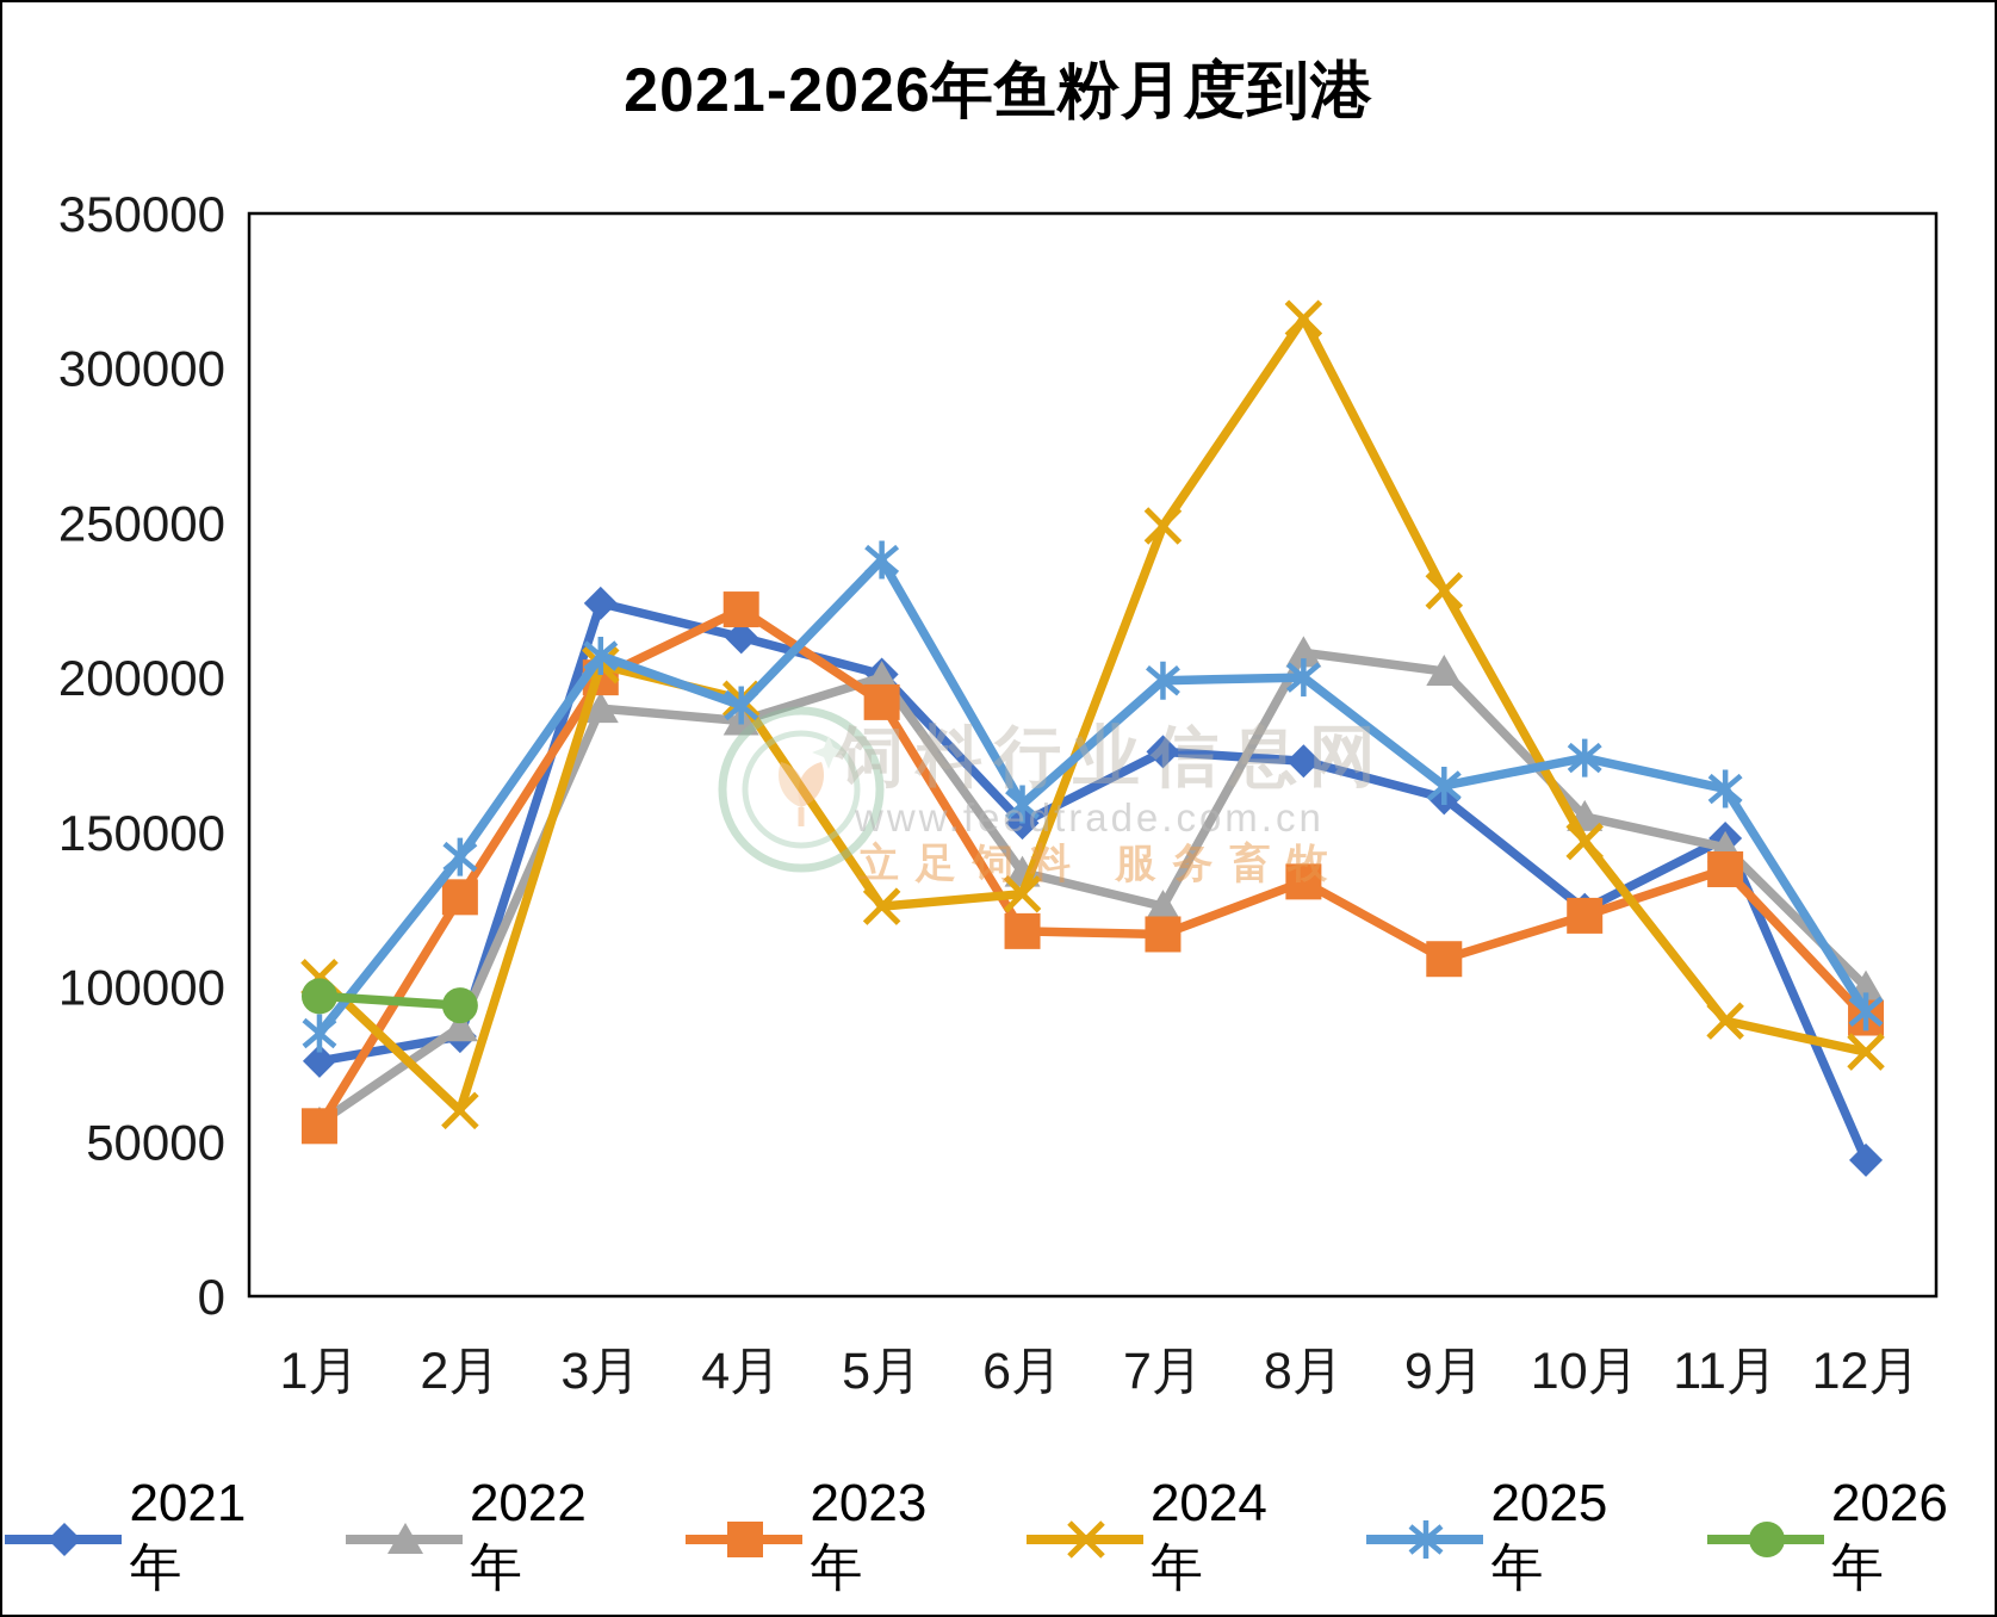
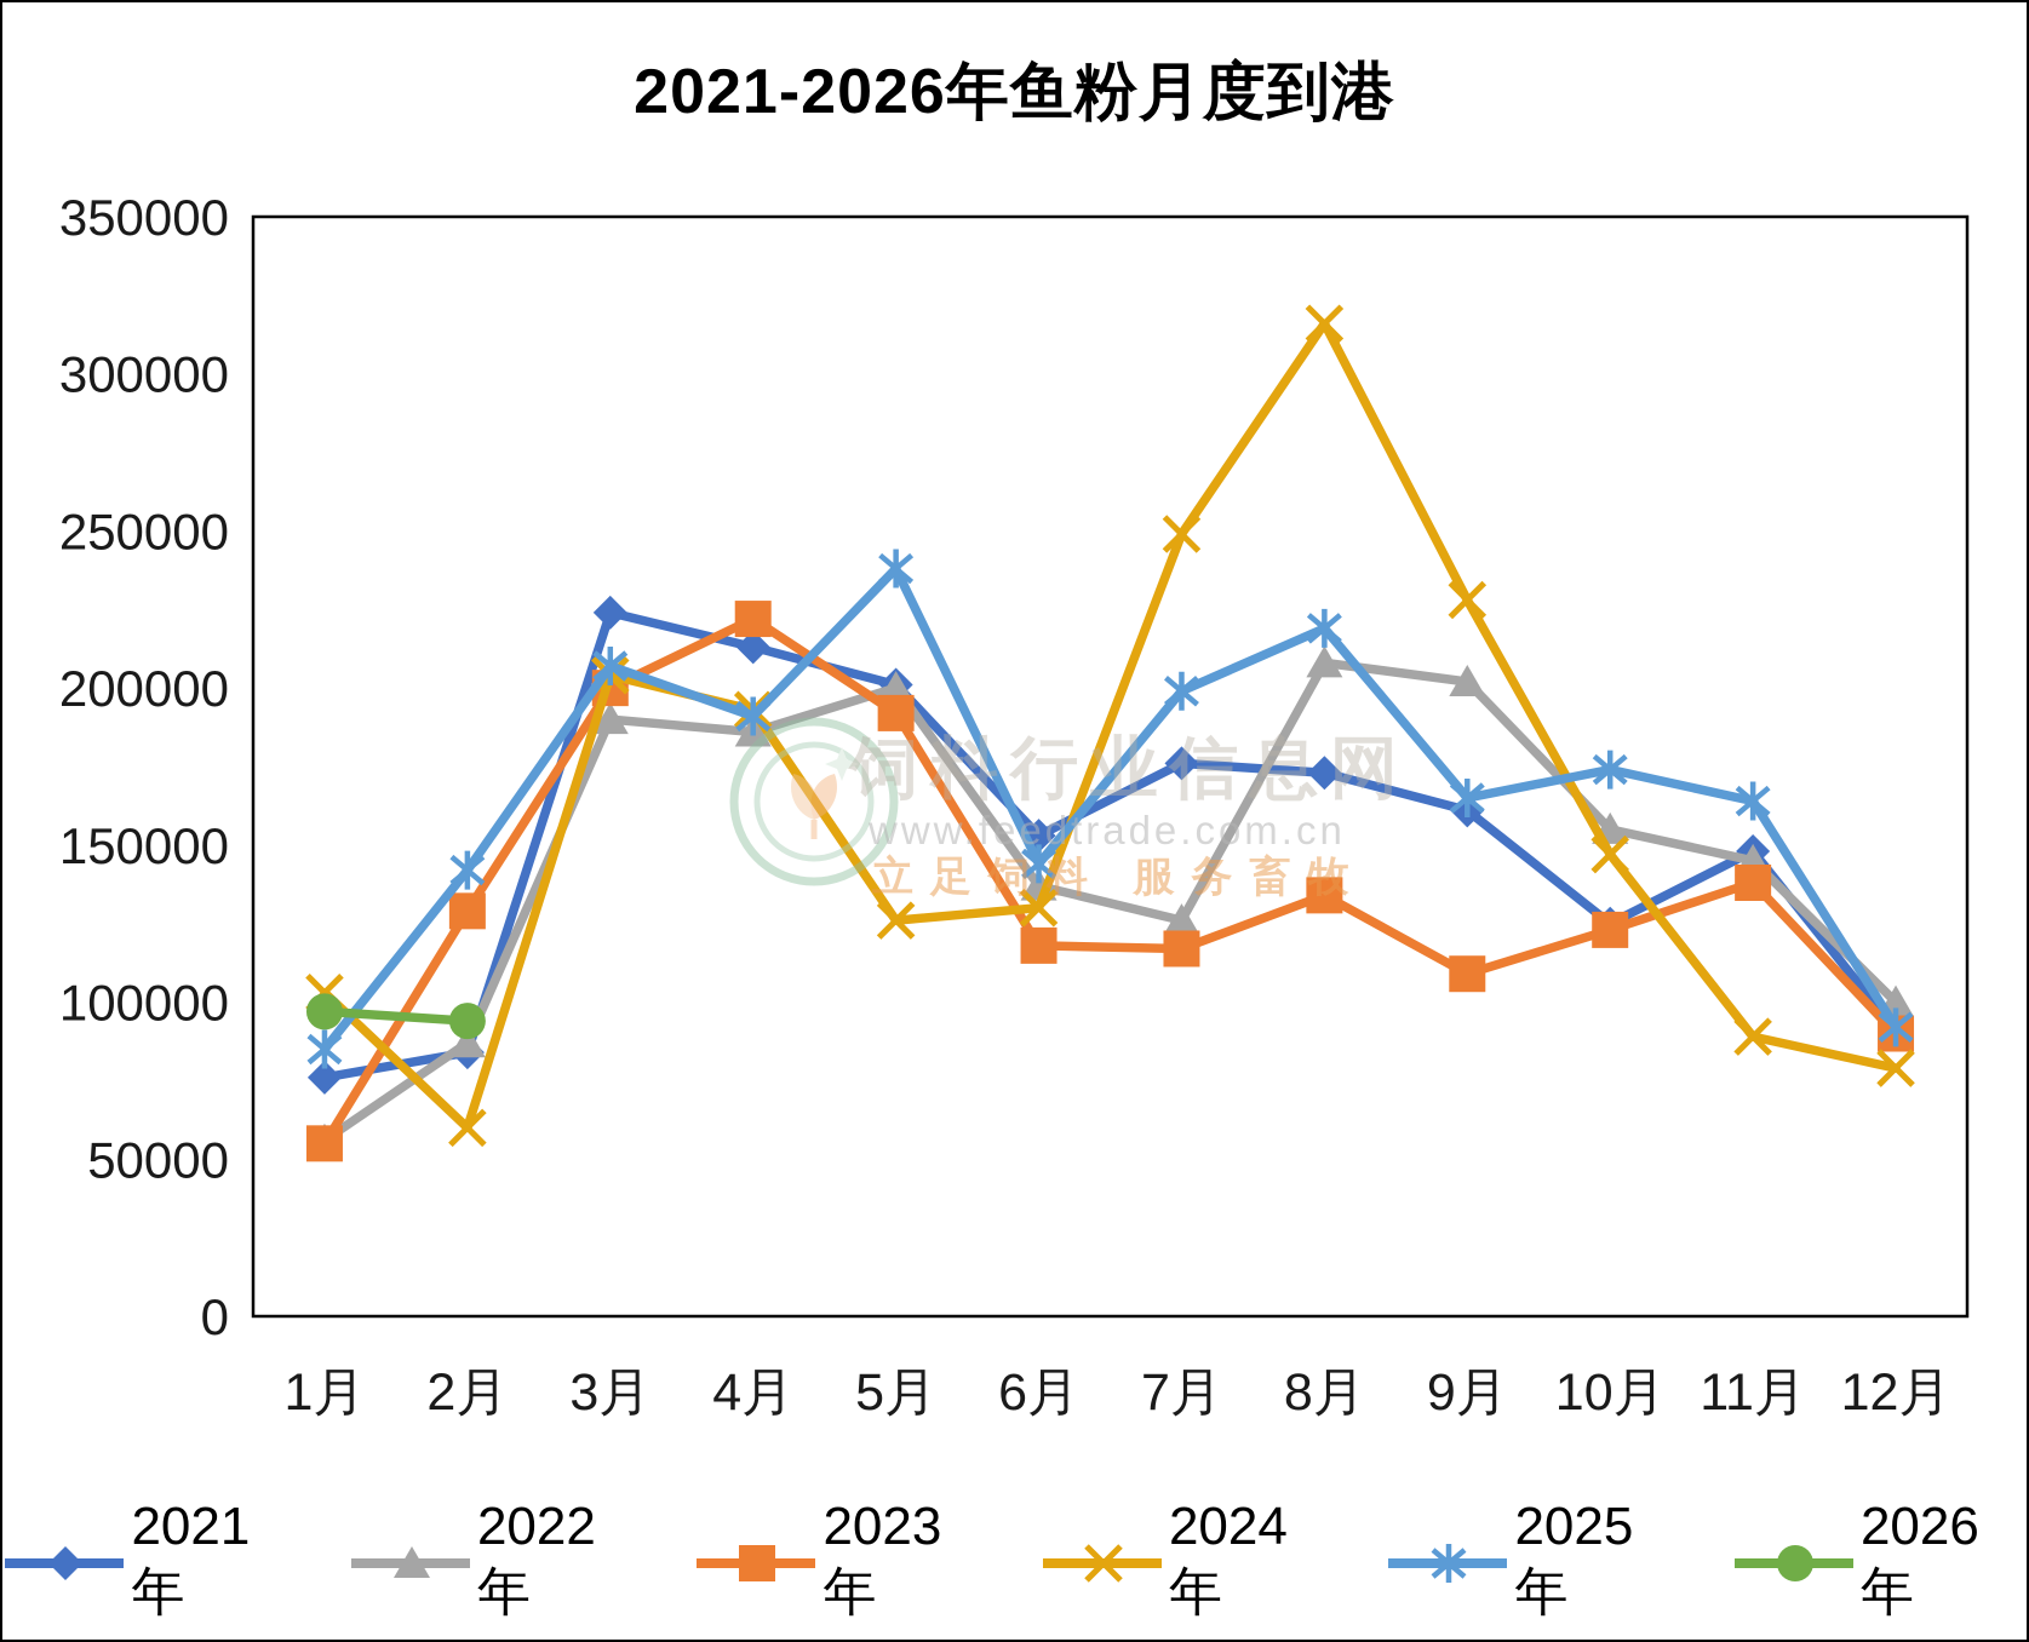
2025年/6月: 159000 -> 144000
2025年/8月: 200000 -> 219000
2021年/12月: 44000 -> 91000
